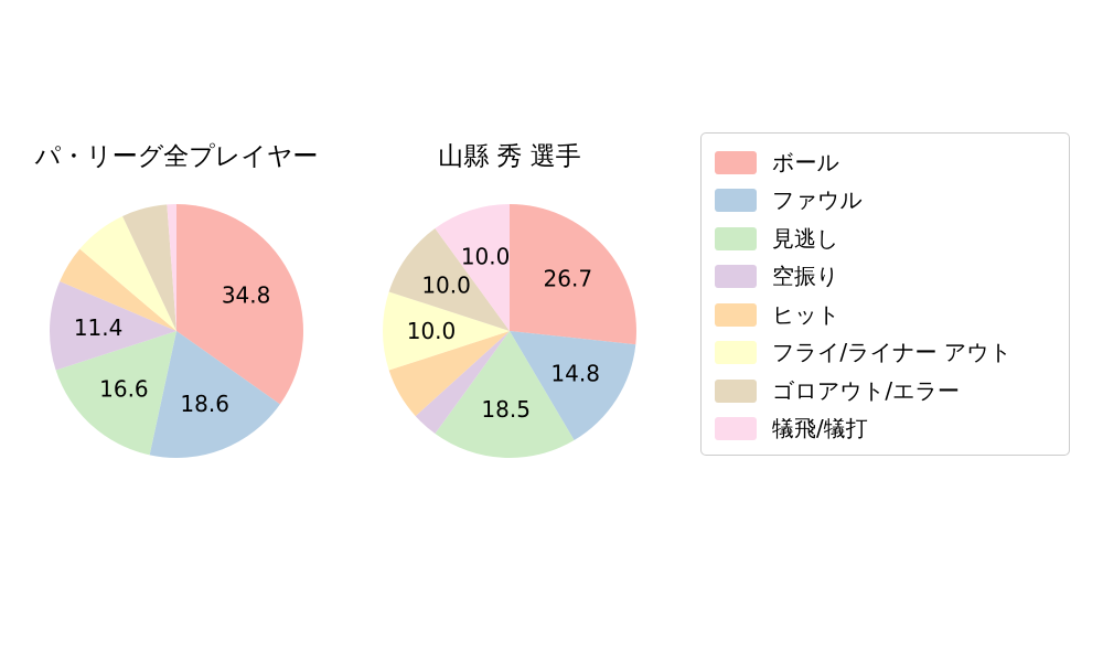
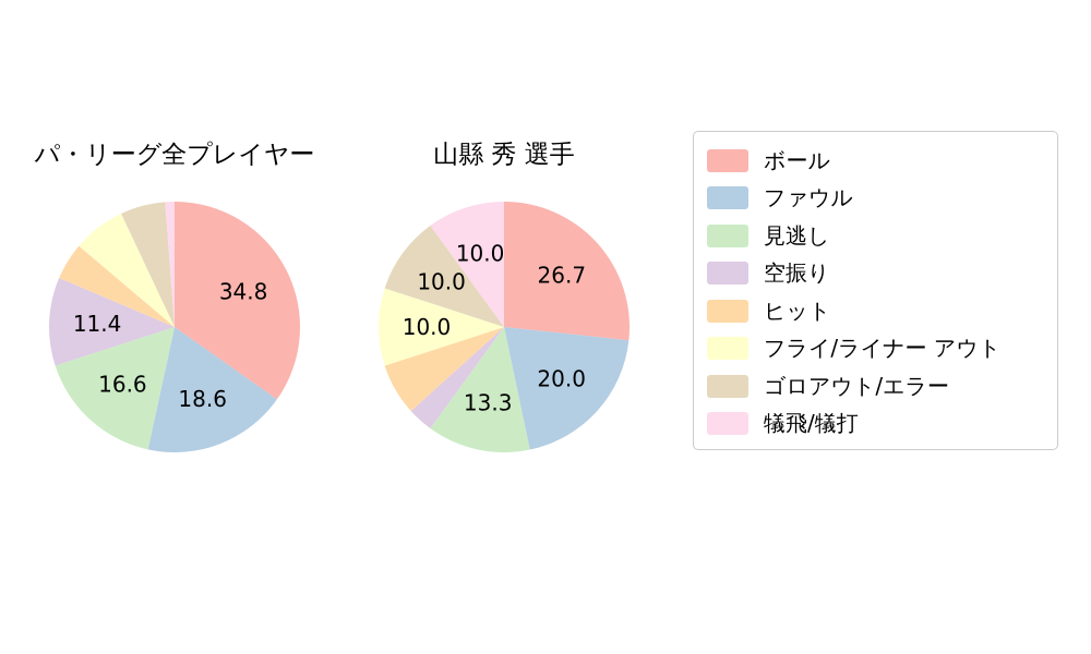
山縣 秀 選手/ファウル: 14.8 -> 20.0
山縣 秀 選手/見逃し: 18.5 -> 13.3
